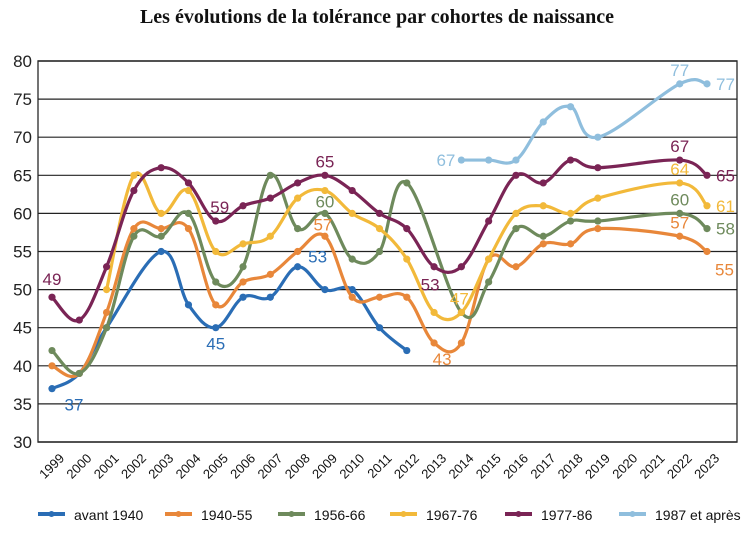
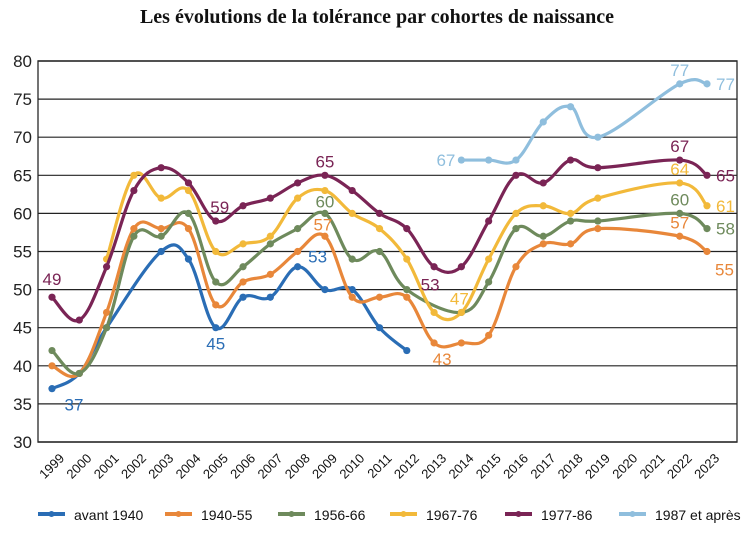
1967-76/2001: 50 -> 54
1967-76/2003: 60 -> 62
avant 1940/2004: 48 -> 54
1956-66/2007: 65 -> 56
1956-66/2012: 64 -> 50
1940-55/2015: 54 -> 44
